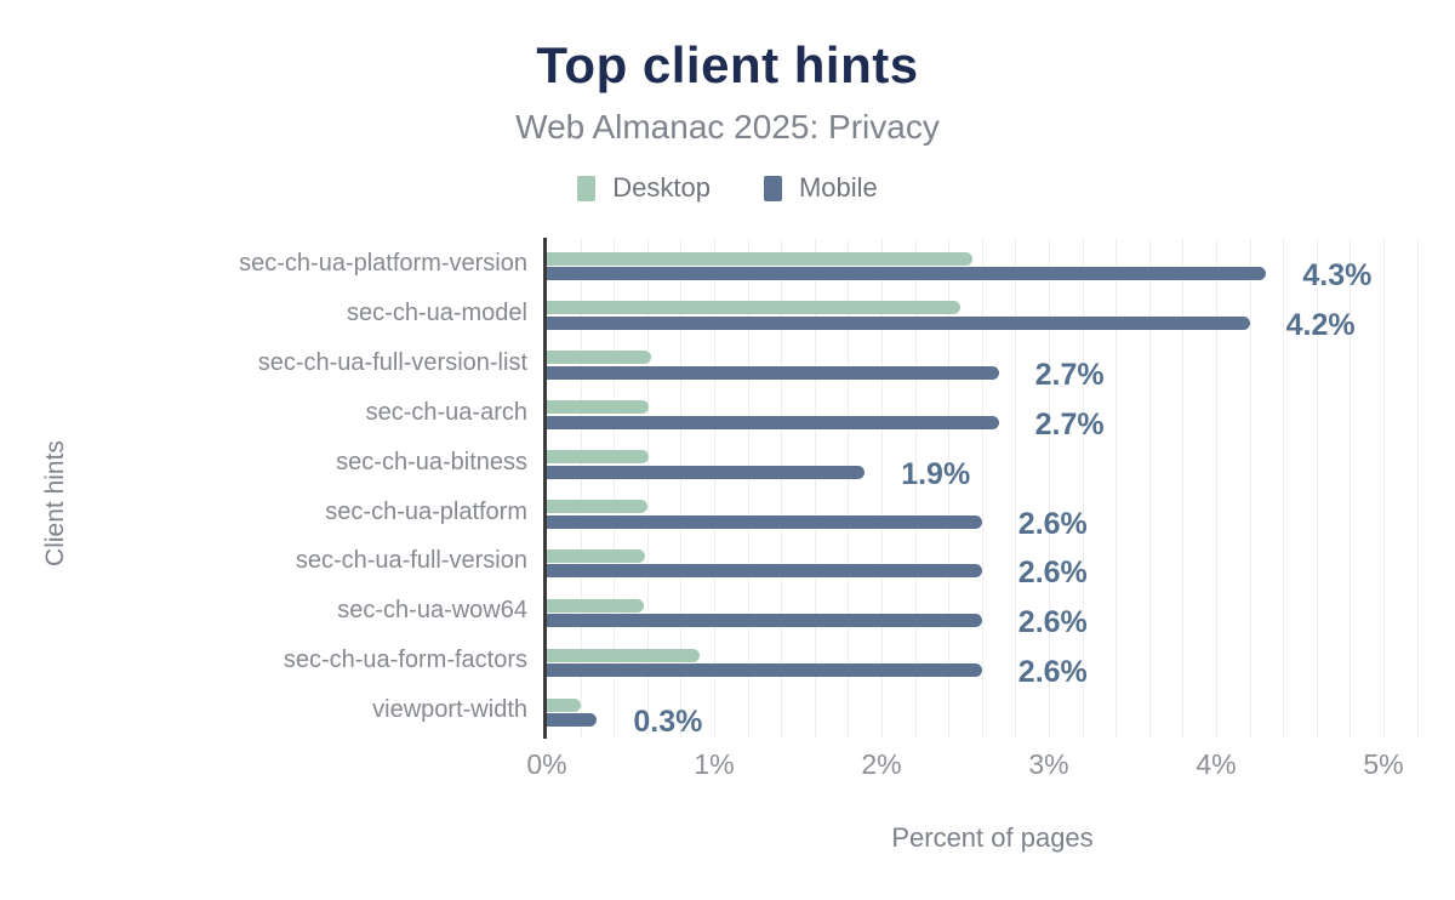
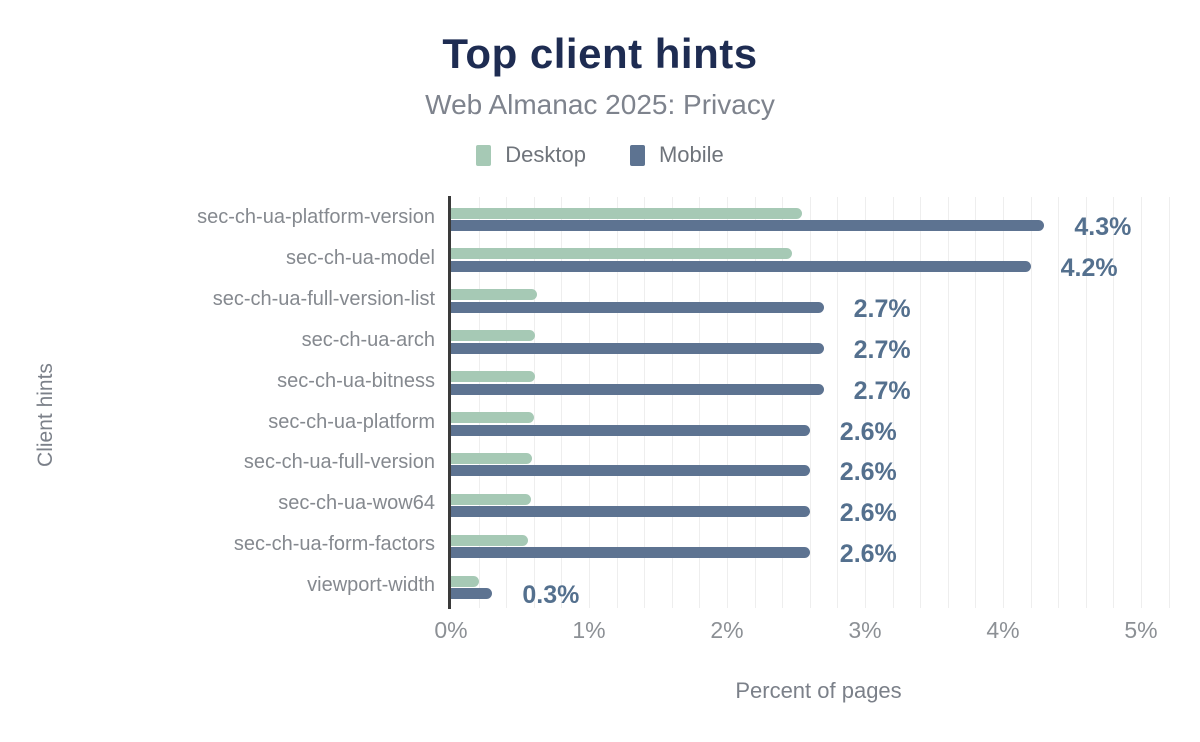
Mobile/sec-ch-ua-bitness: 1.9% -> 2.7%
Desktop/sec-ch-ua-form-factors: 0.91% -> 0.56%
